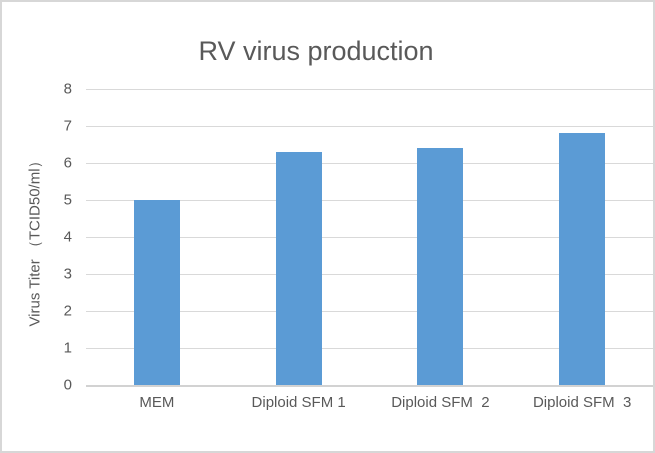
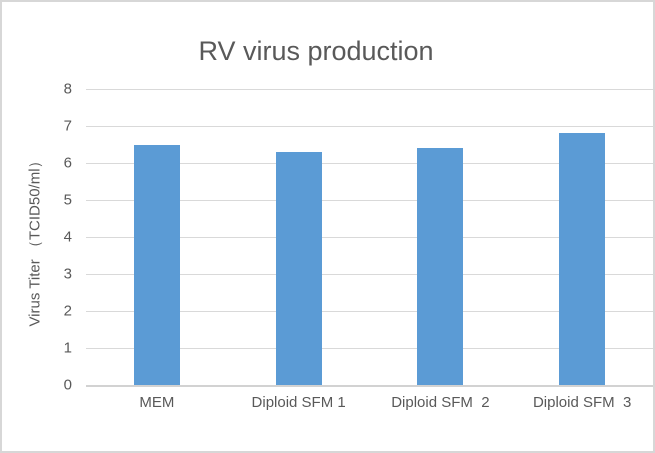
MEM: 5.0 -> 6.5
